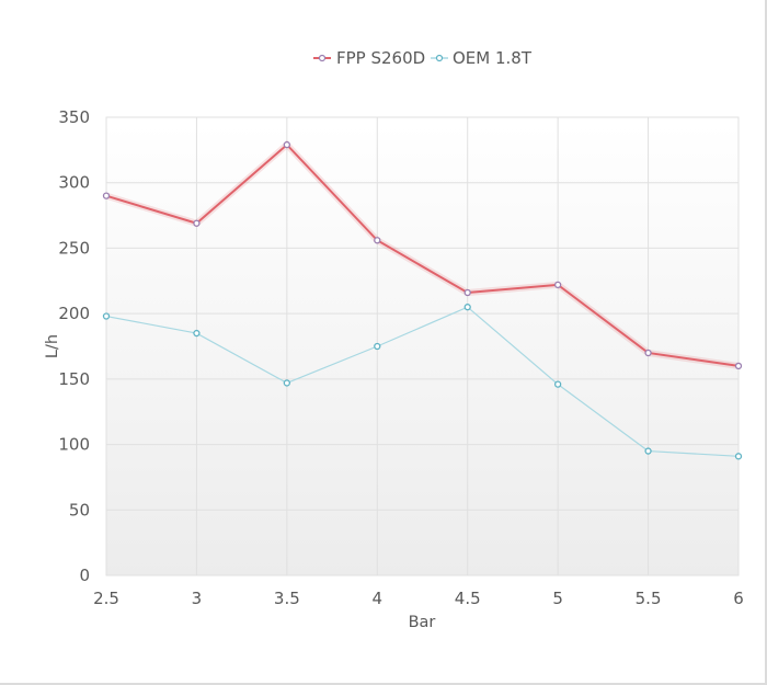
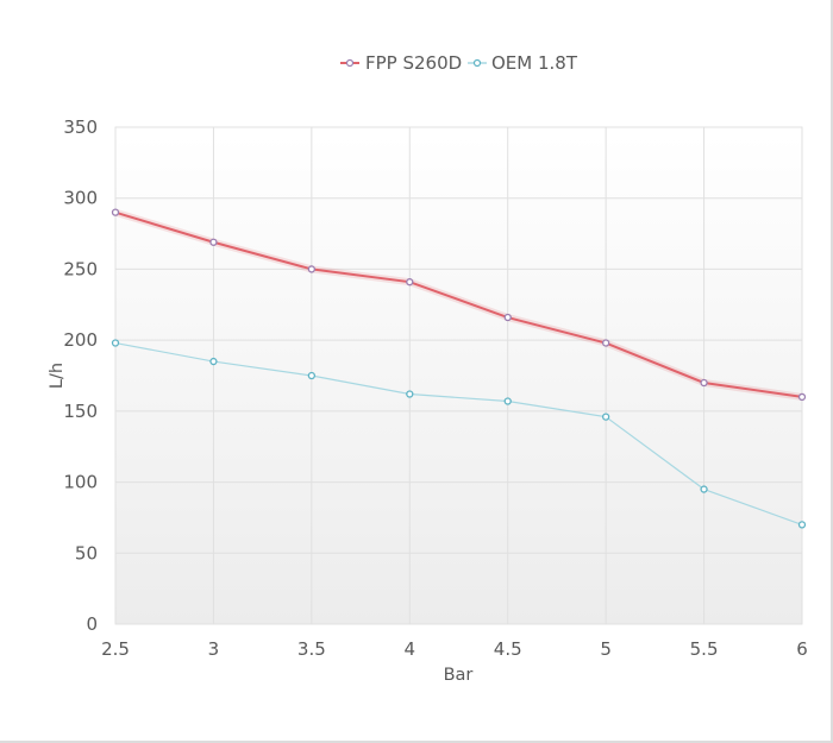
FPP S260D/3.5: 329 -> 250
OEM 1.8T/3.5: 147 -> 175
FPP S260D/4: 256 -> 241
OEM 1.8T/4: 175 -> 162
OEM 1.8T/4.5: 205 -> 157
FPP S260D/5: 222 -> 198
OEM 1.8T/6: 91 -> 70
